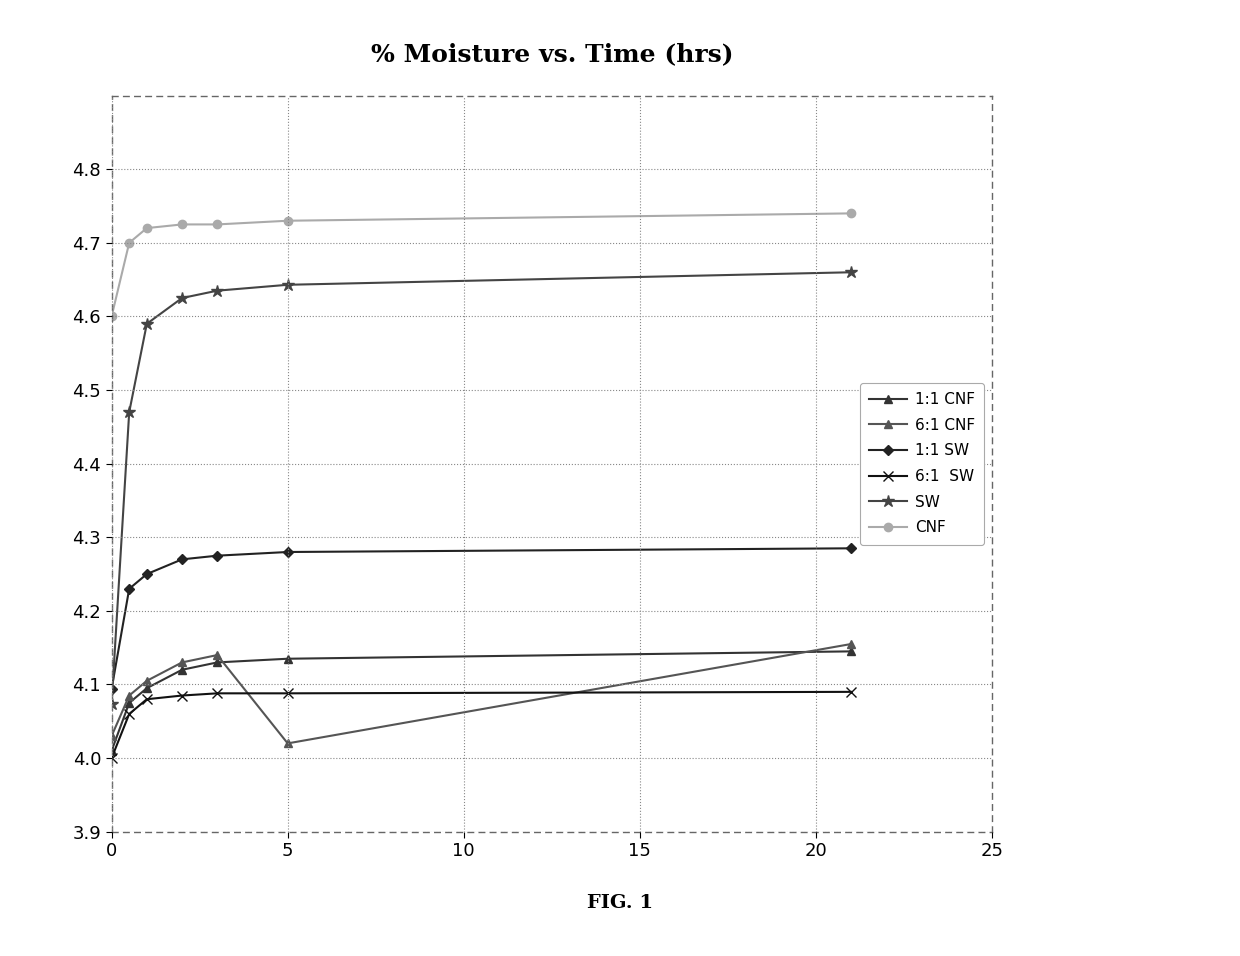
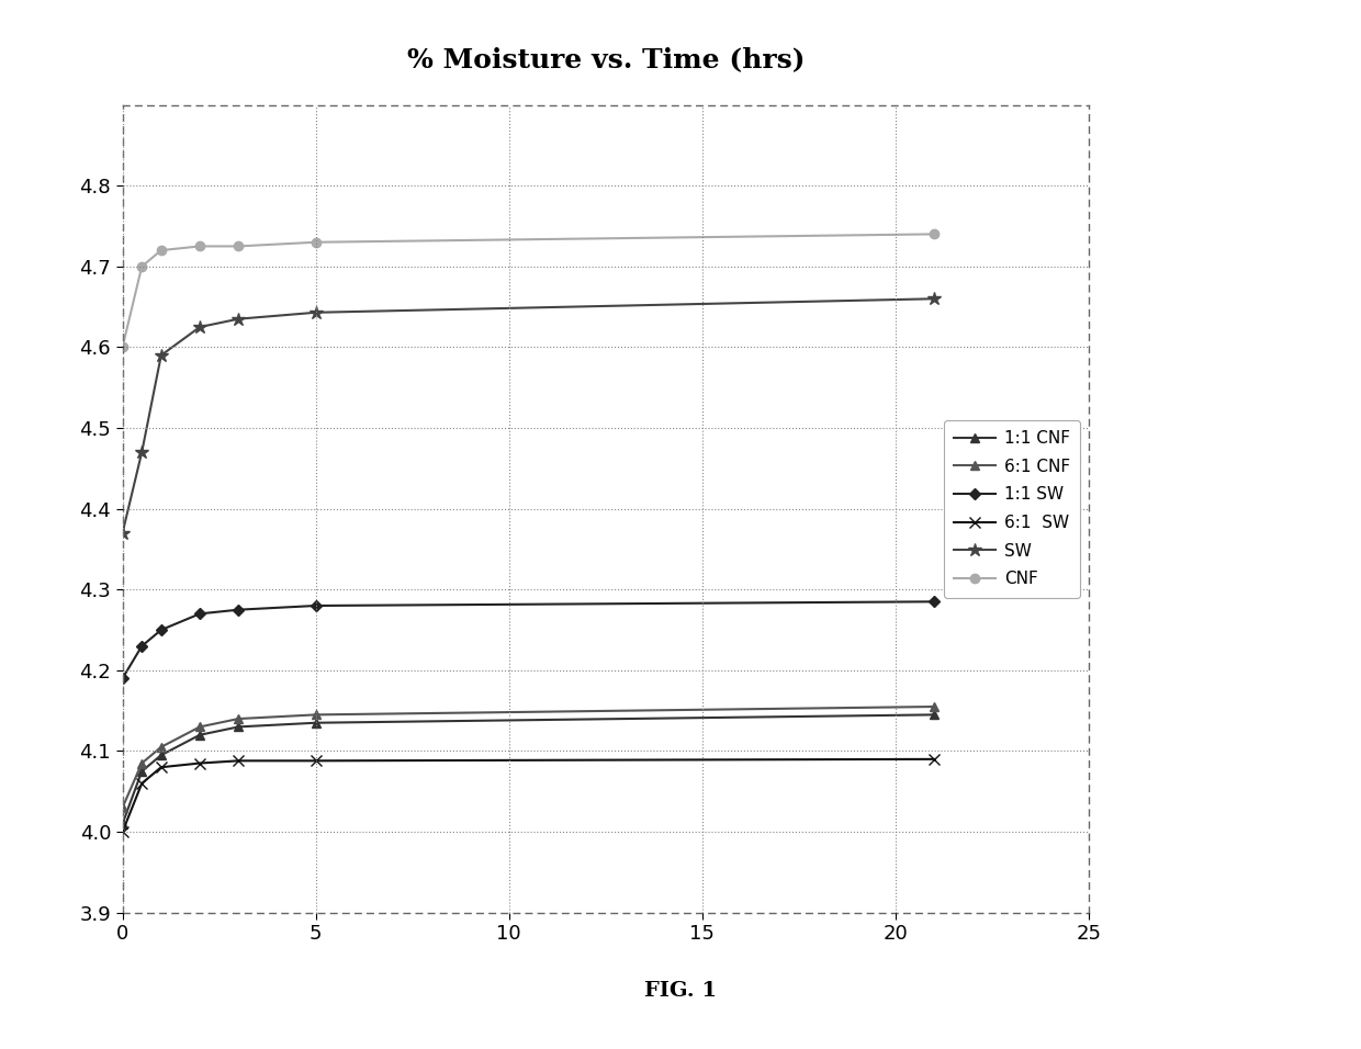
1:1 SW/0: 4.094 -> 4.190
SW/0: 4.074 -> 4.370
6:1 CNF/5: 4.020 -> 4.145
